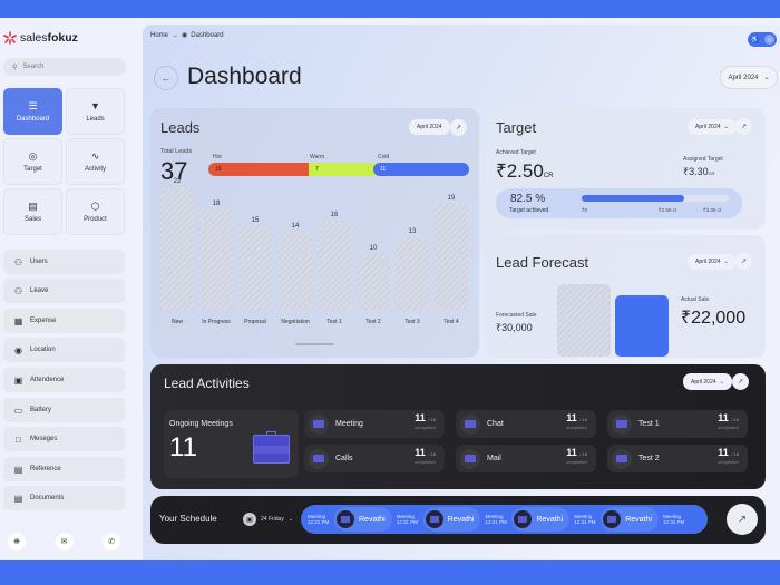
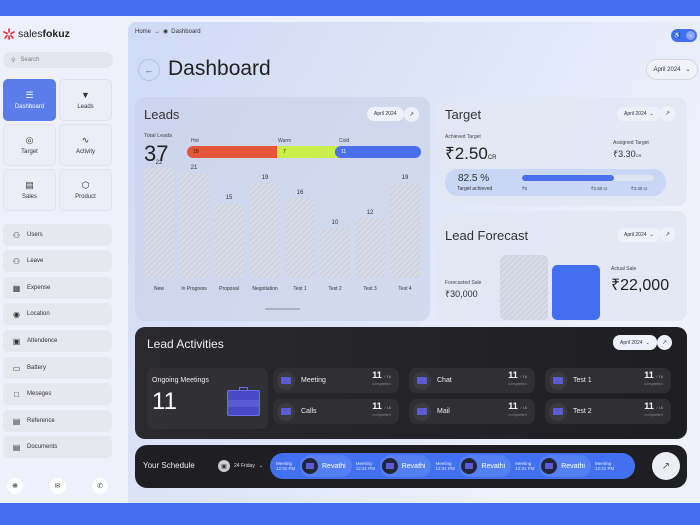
In Progress: 18 -> 21
Negotiation: 14 -> 19
Test 3: 13 -> 12
